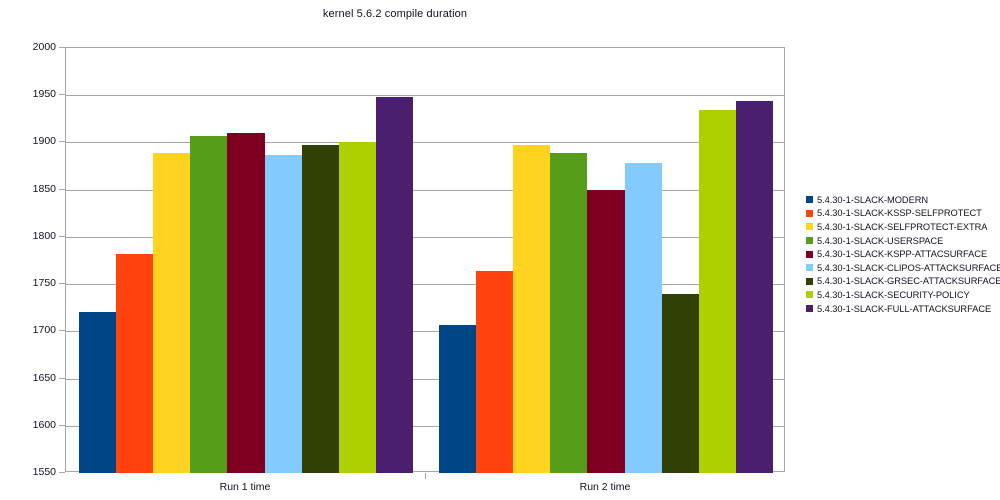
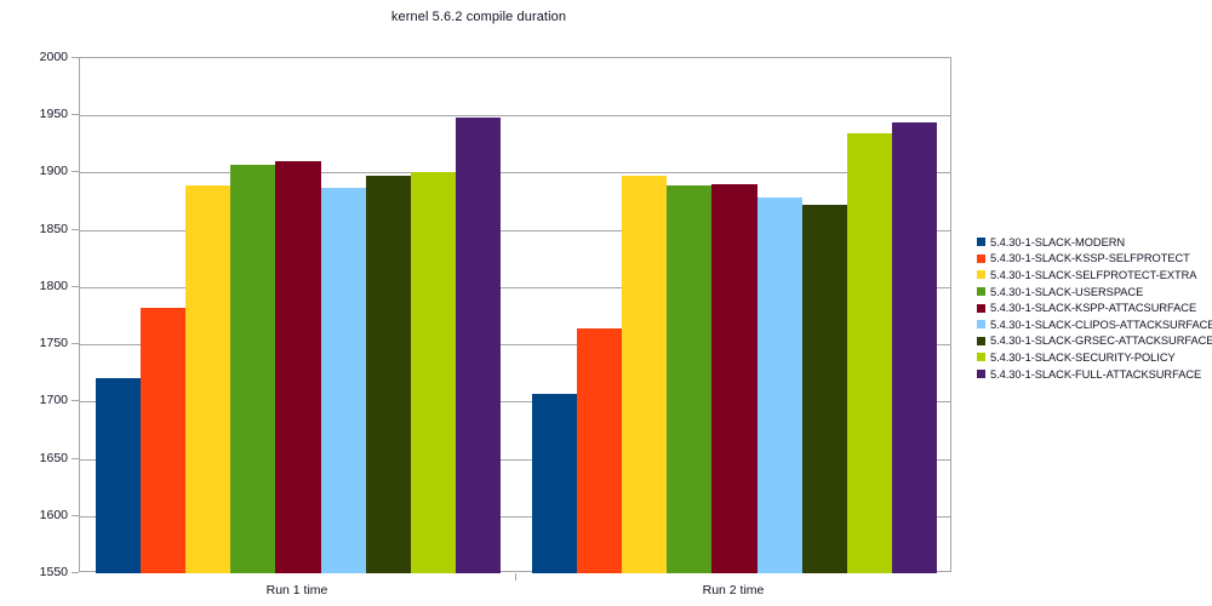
5.4.30-1-SLACK-KSPP-ATTACSURFACE/Run 2 time: 1850 -> 1890
5.4.30-1-SLACK-GRSEC-ATTACKSURFACE/Run 2 time: 1740 -> 1870
